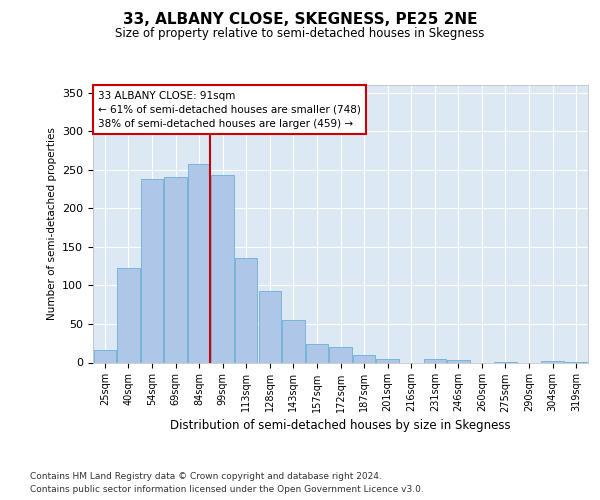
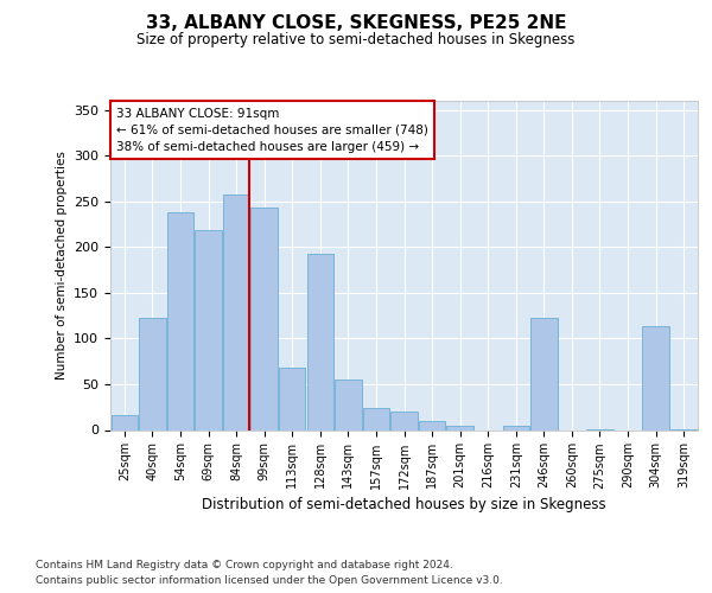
69sqm: 241 -> 218
113sqm: 135 -> 68
128sqm: 93 -> 192
246sqm: 3 -> 122
304sqm: 2 -> 114
